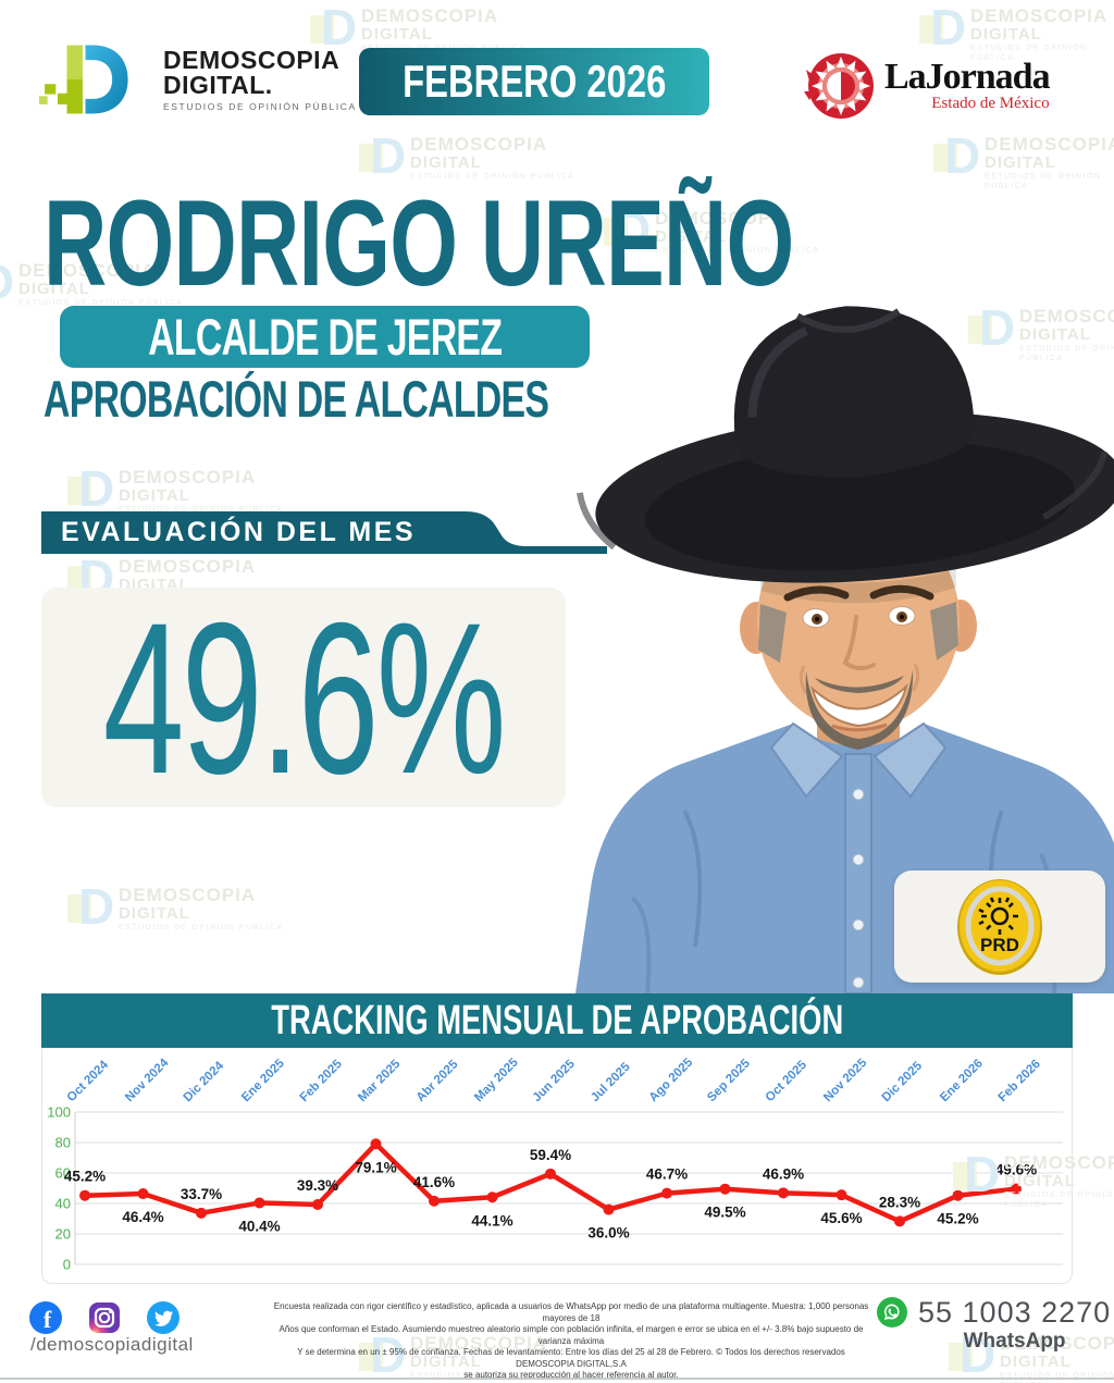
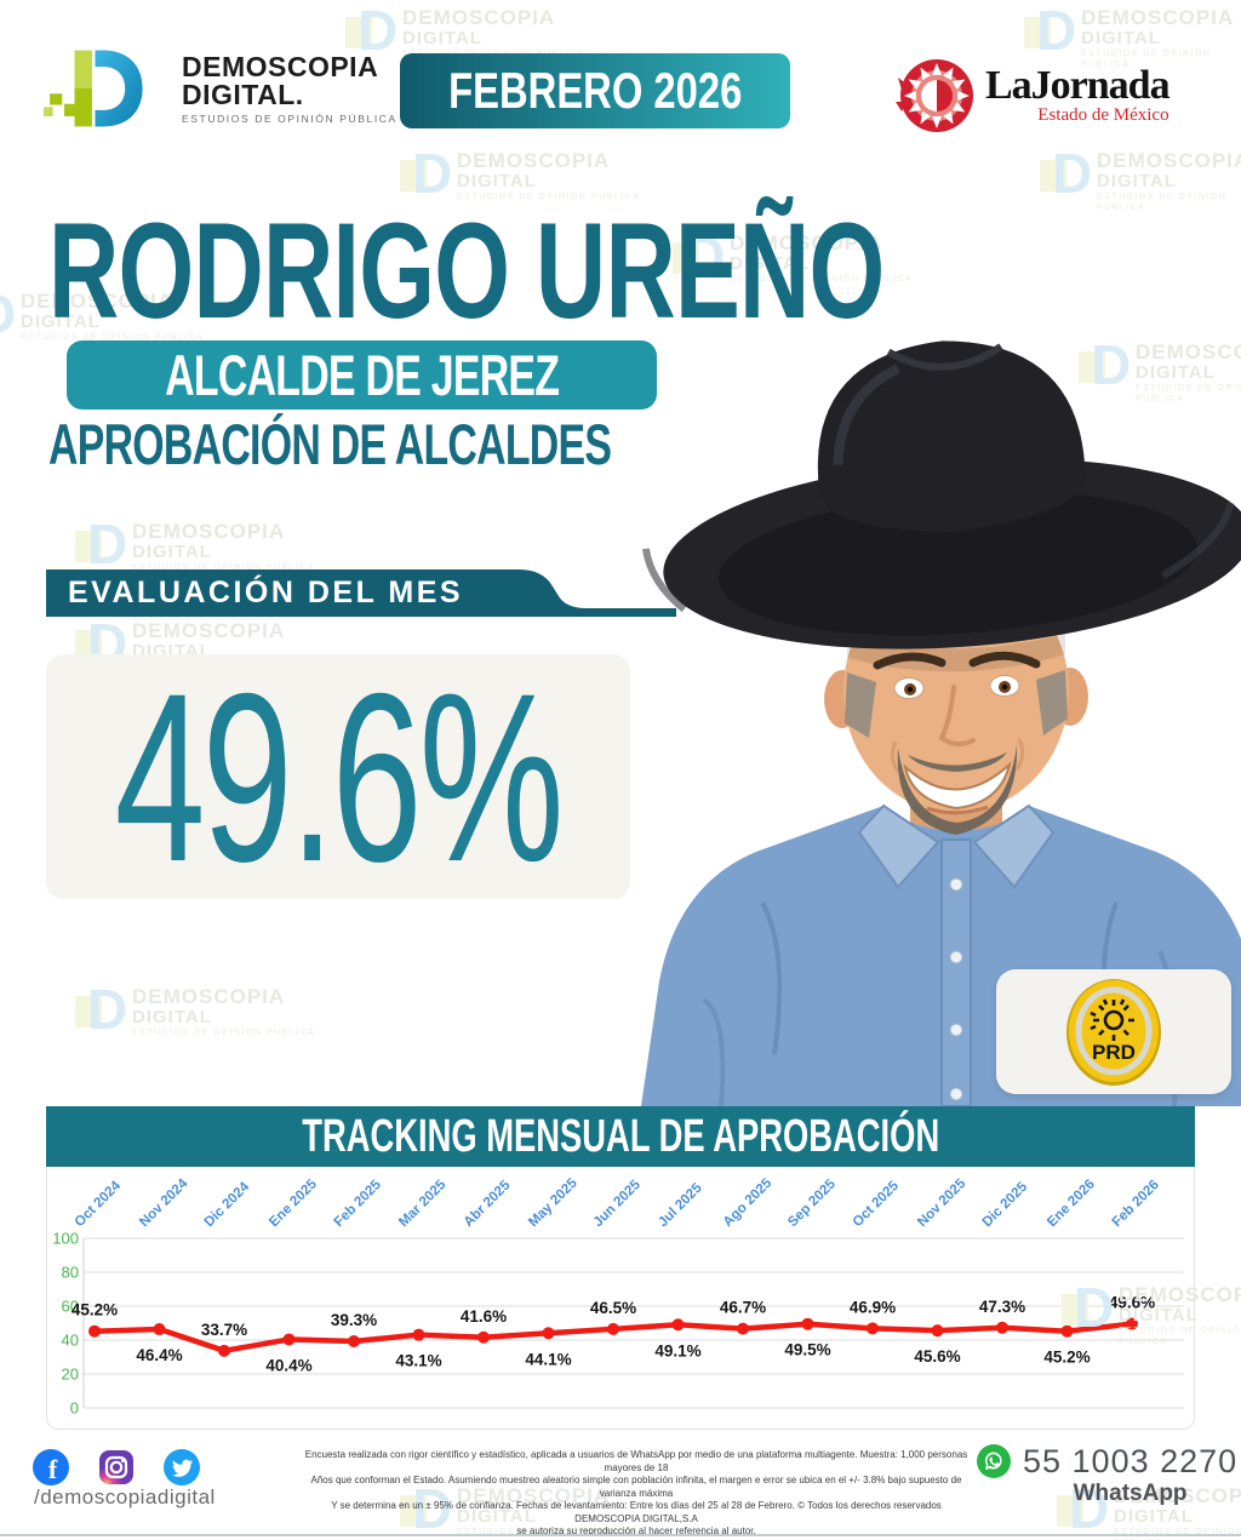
Mar 2025: 79.1% -> 43.1%
Jun 2025: 59.4% -> 46.5%
Jul 2025: 36.0% -> 49.1%
Dic 2025: 28.3% -> 47.3%
